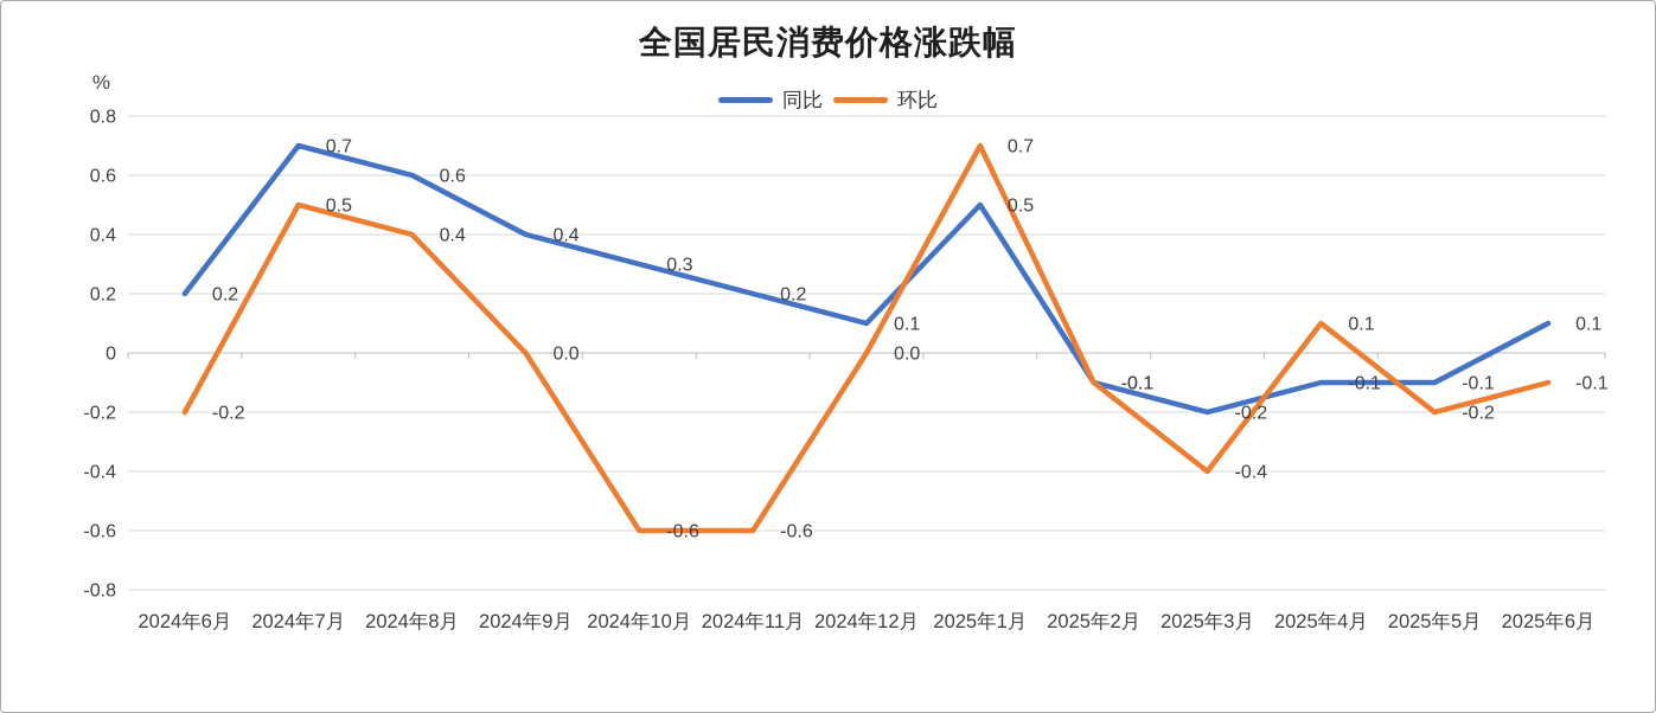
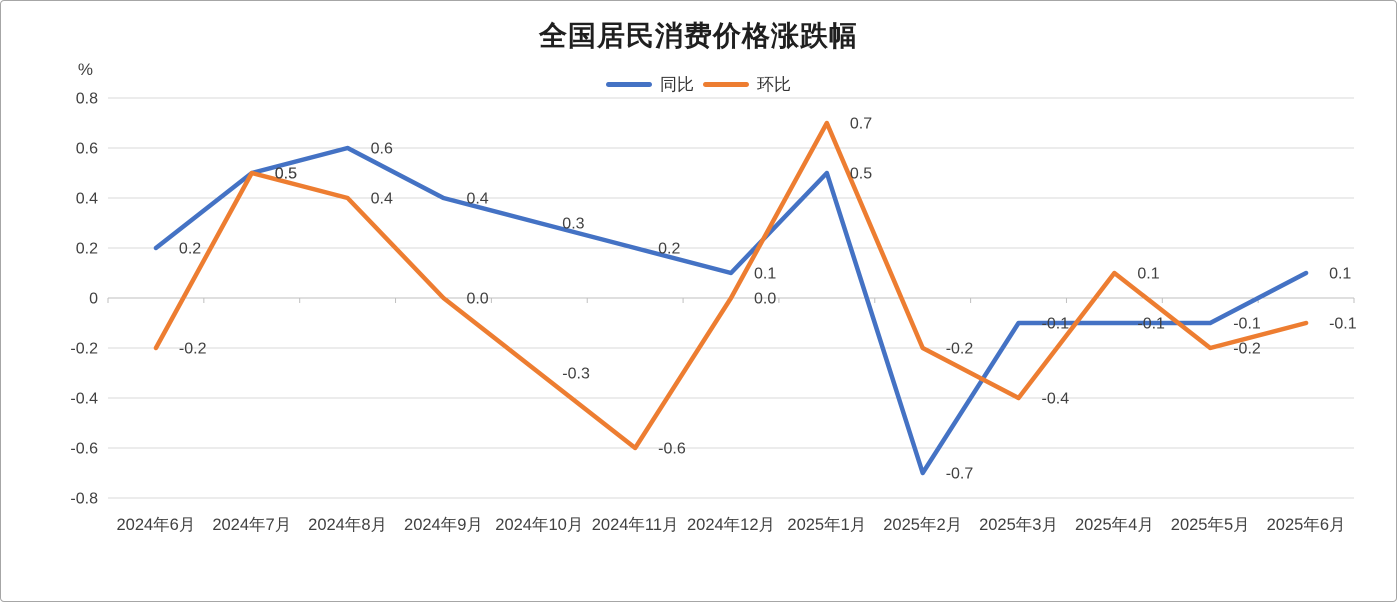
同比/2024年7月: 0.7 -> 0.5
环比/2024年10月: -0.6 -> -0.3
同比/2025年2月: -0.1 -> -0.7
环比/2025年2月: -0.1 -> -0.2
同比/2025年3月: -0.2 -> -0.1
